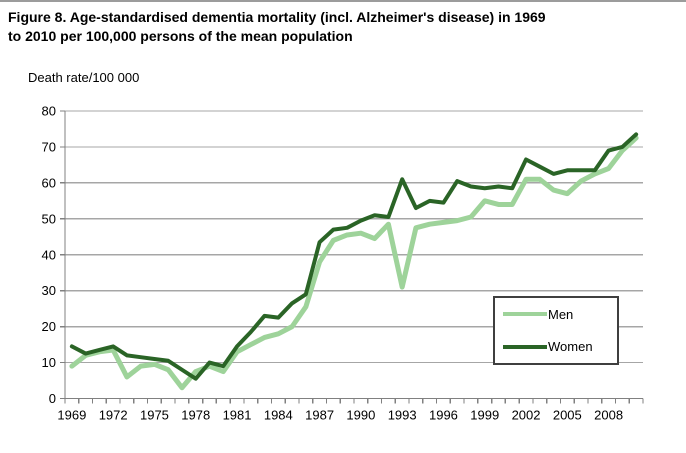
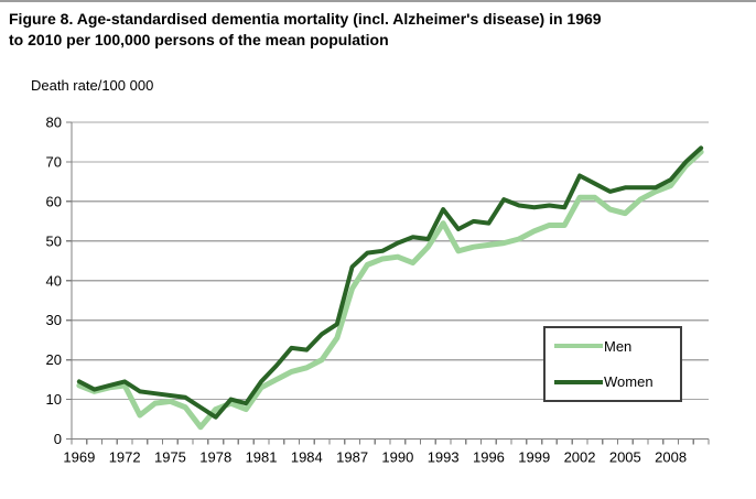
Men/1969: 9 -> 14
Men/1993: 31 -> 54
Women/1993: 61 -> 58
Men/1999: 55 -> 52
Women/2008: 69 -> 66
